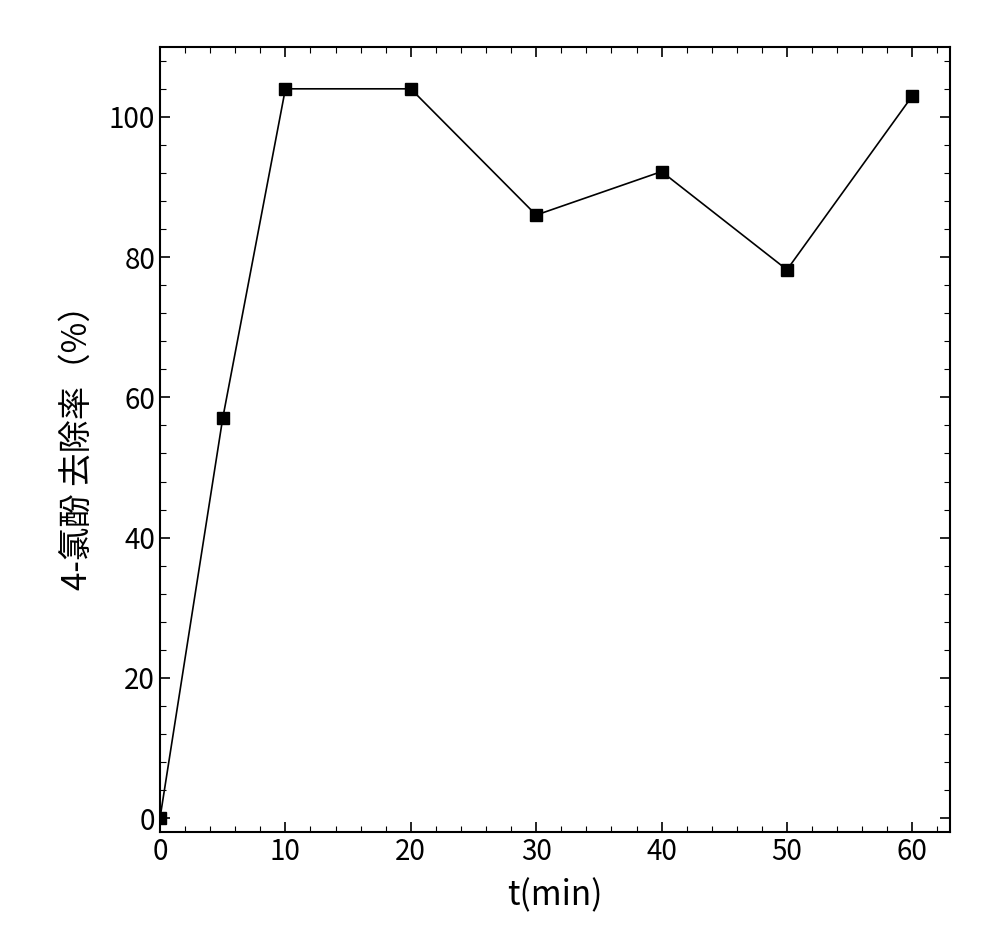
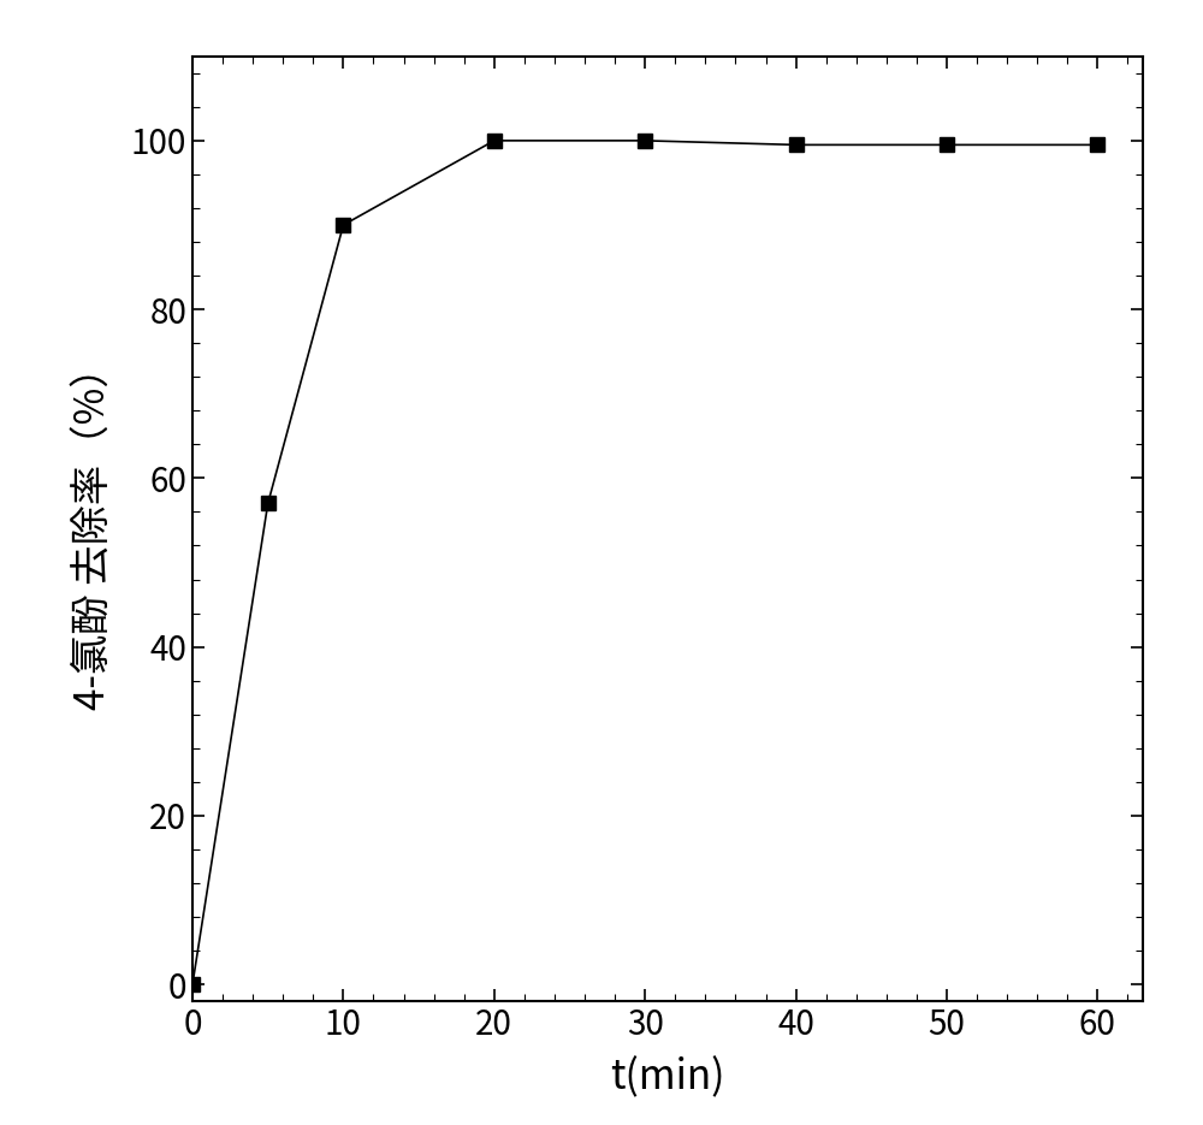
10: 104.0 -> 90.0
20: 104.0 -> 100.0
30: 86.0 -> 100.0
40: 92.2 -> 99.5
50: 78.2 -> 99.5
60: 103.0 -> 99.5
